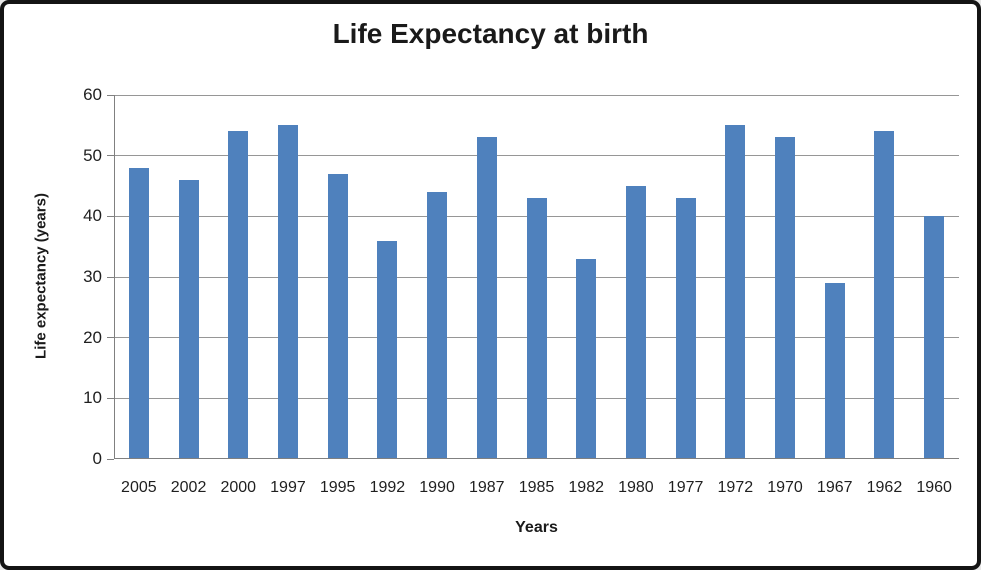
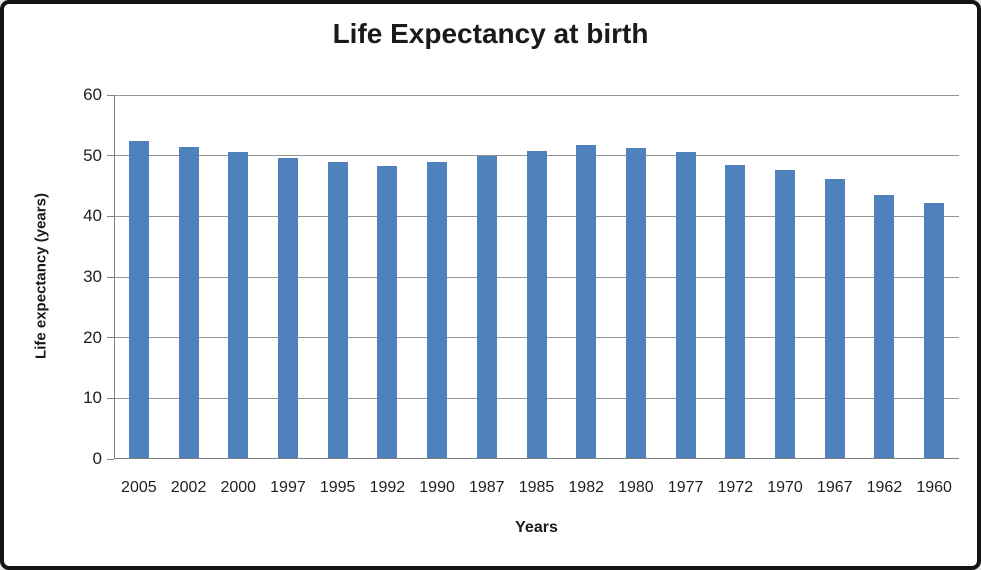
2005: 48 -> 52
2002: 46 -> 51
2000: 54 -> 51
1997: 55 -> 50
1995: 47 -> 49
1992: 36 -> 48
1990: 44 -> 49
1987: 53 -> 50
1985: 43 -> 51
1982: 33 -> 52
1980: 45 -> 51
1977: 43 -> 51
1972: 55 -> 48
1970: 53 -> 48
1967: 29 -> 46
1962: 54 -> 44
1960: 40 -> 42
